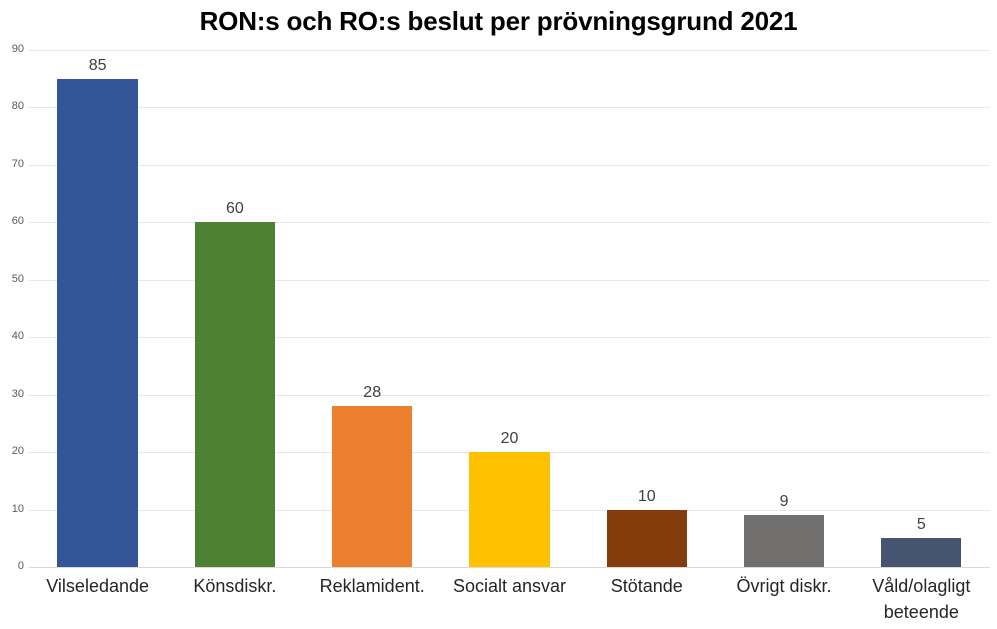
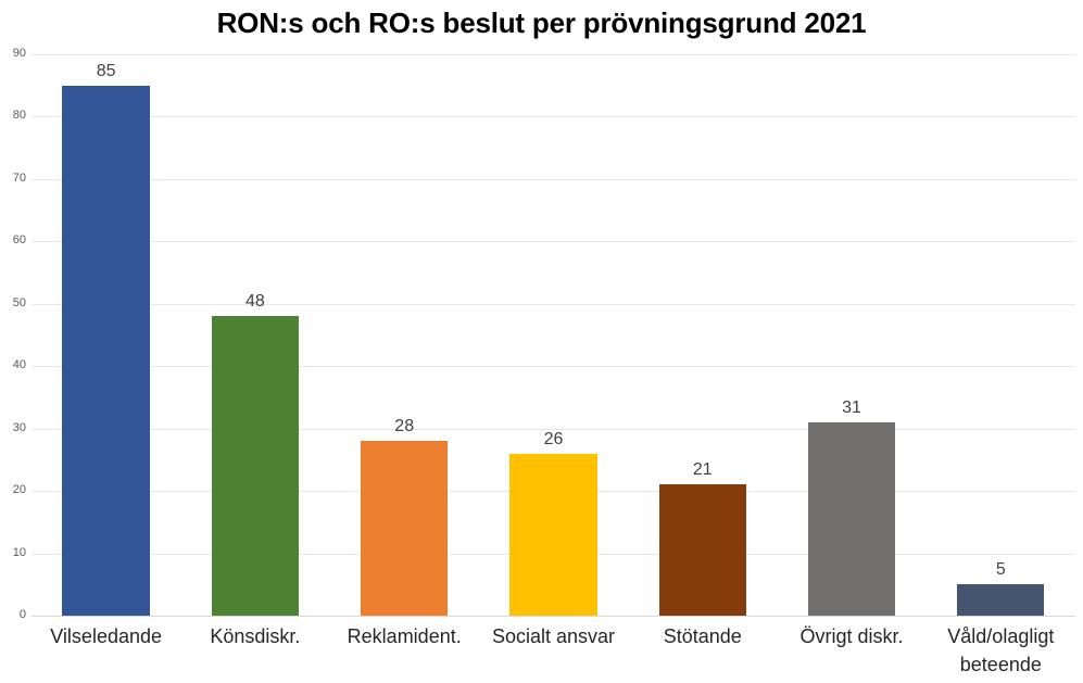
Könsdiskr.: 60 -> 48
Socialt ansvar: 20 -> 26
Stötande: 10 -> 21
Övrigt diskr.: 9 -> 31
